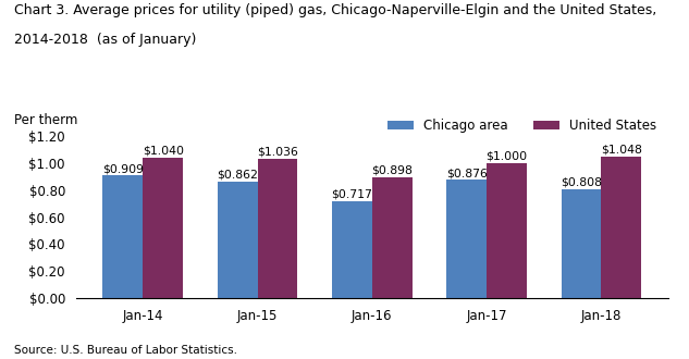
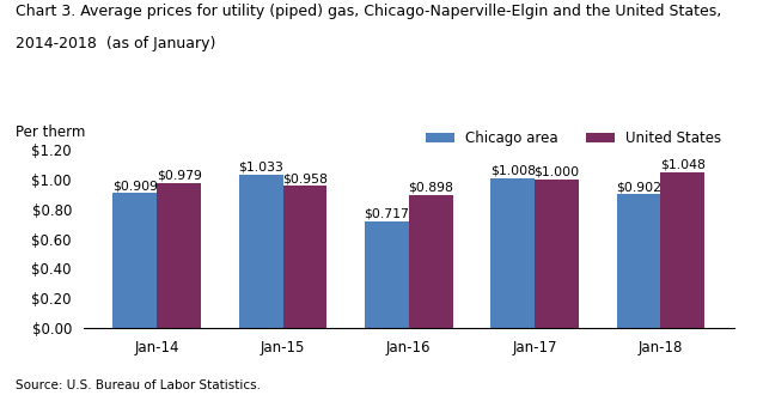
United States/Jan-14: $1.040 -> $0.979
Chicago area/Jan-15: $0.862 -> $1.033
United States/Jan-15: $1.036 -> $0.958
Chicago area/Jan-17: $0.876 -> $1.008
Chicago area/Jan-18: $0.808 -> $0.902
